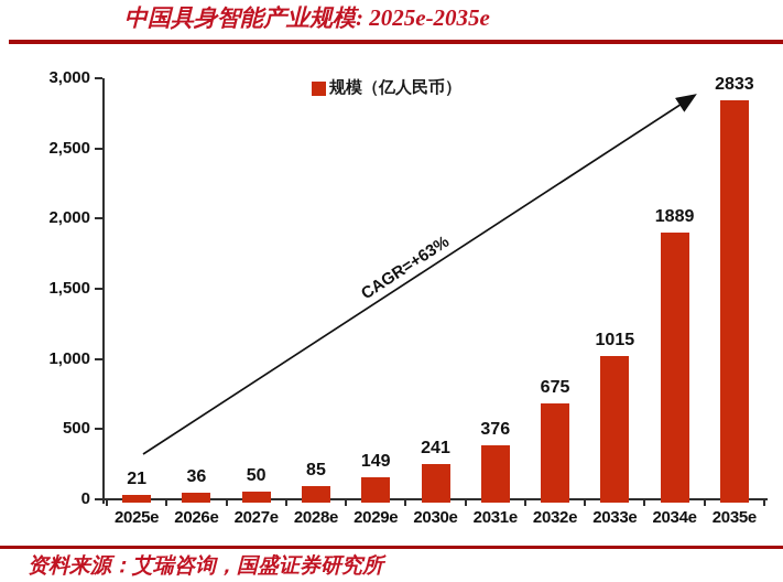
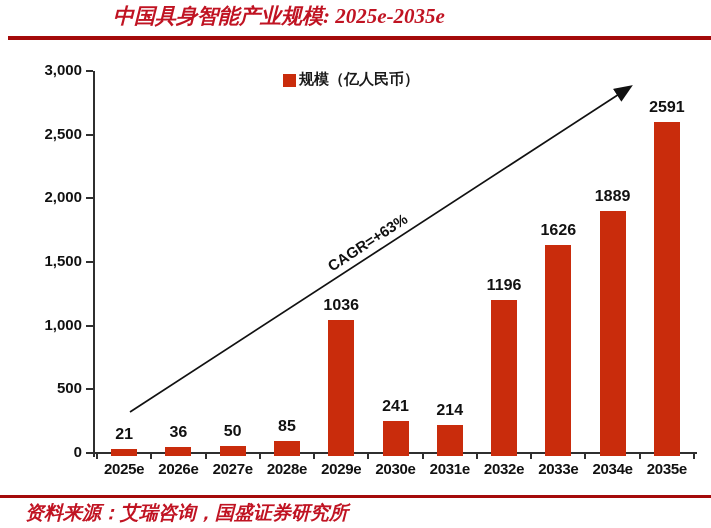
2029e: 149 -> 1036
2031e: 376 -> 214
2032e: 675 -> 1196
2033e: 1015 -> 1626
2035e: 2833 -> 2591
